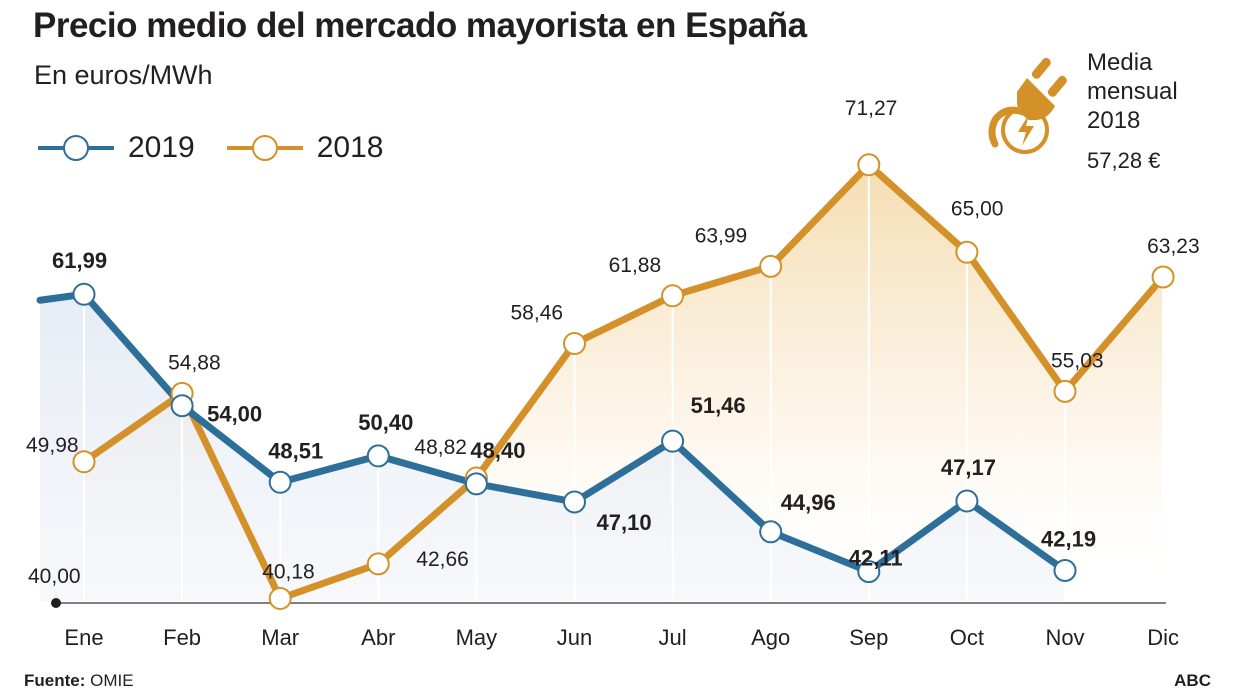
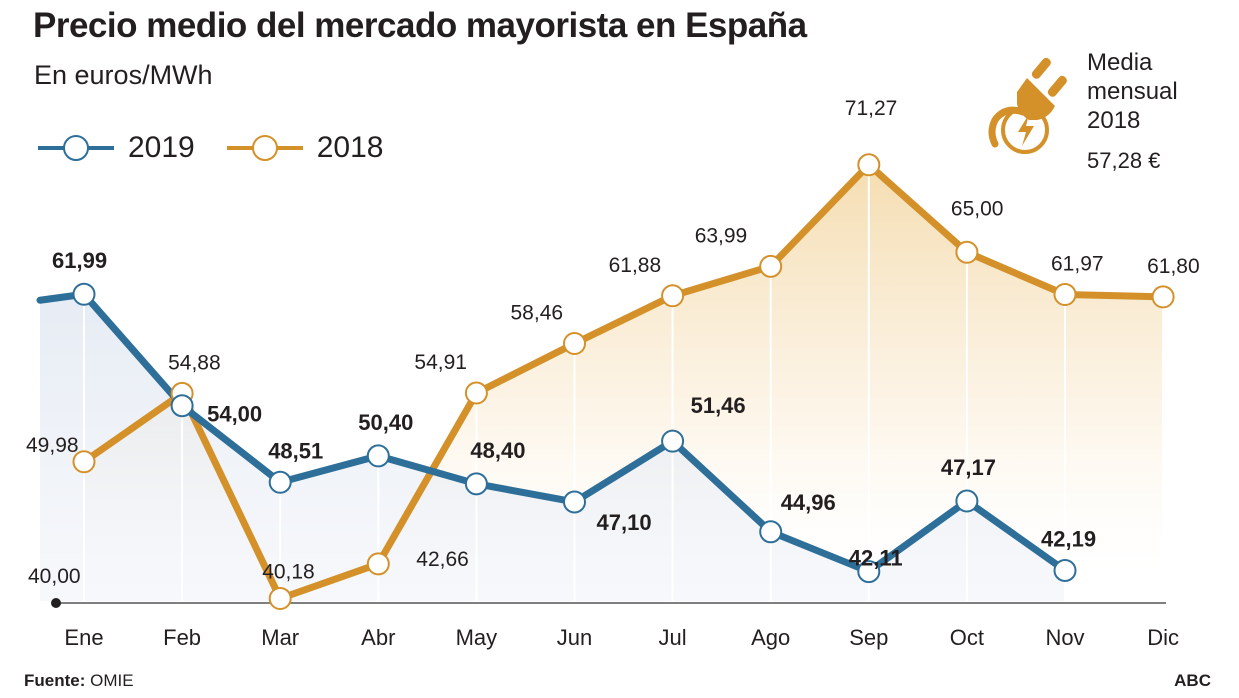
2018/May: 48,82 -> 54,91
2018/Nov: 55,03 -> 61,97
2018/Dic: 63,23 -> 61,80
